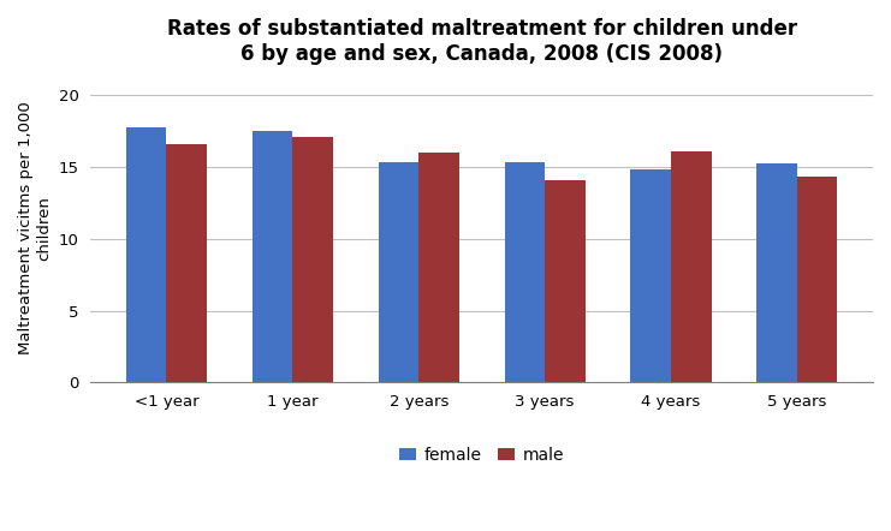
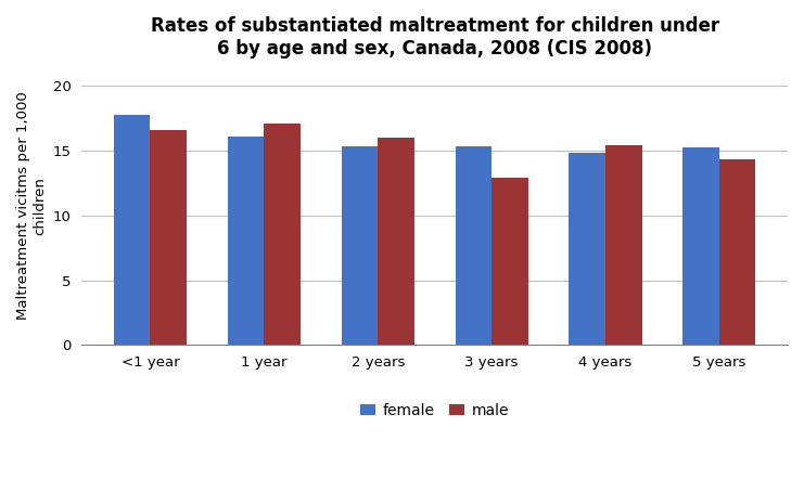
female/1 year: 17.5 -> 16.1
male/3 years: 14.1 -> 12.9
male/4 years: 16.1 -> 15.4
